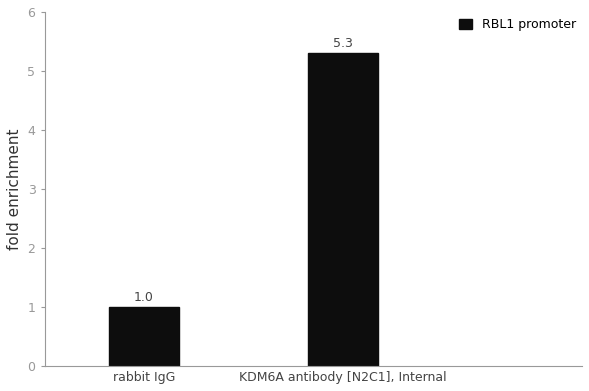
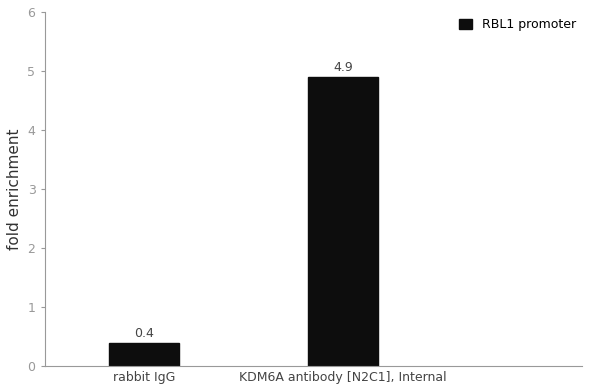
rabbit IgG: 1.0 -> 0.4
KDM6A antibody [N2C1], Internal: 5.3 -> 4.9
